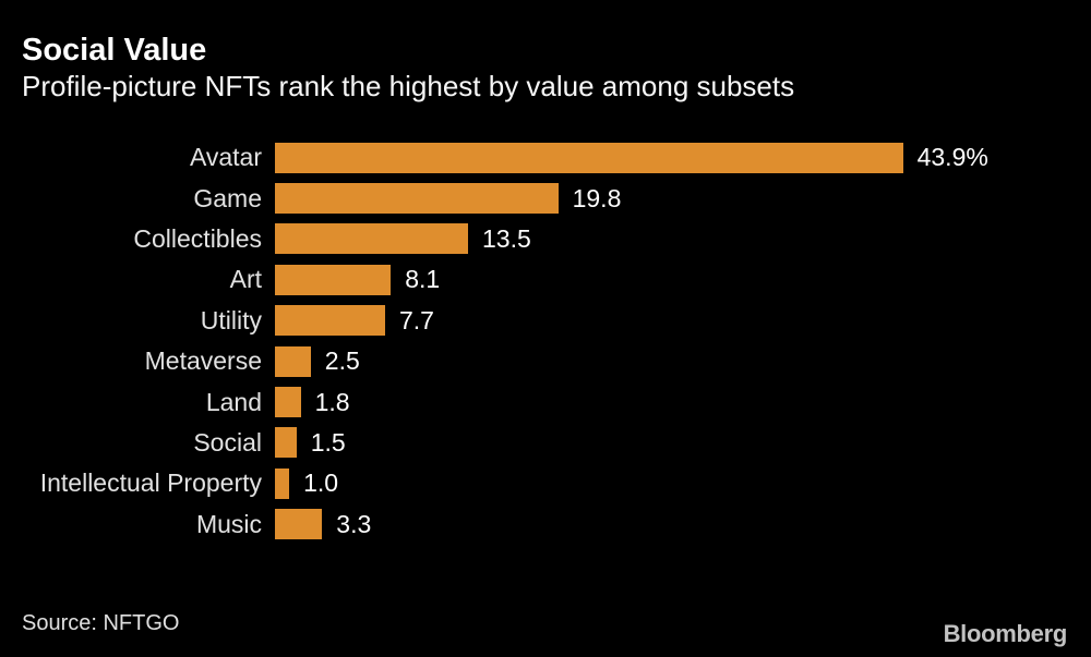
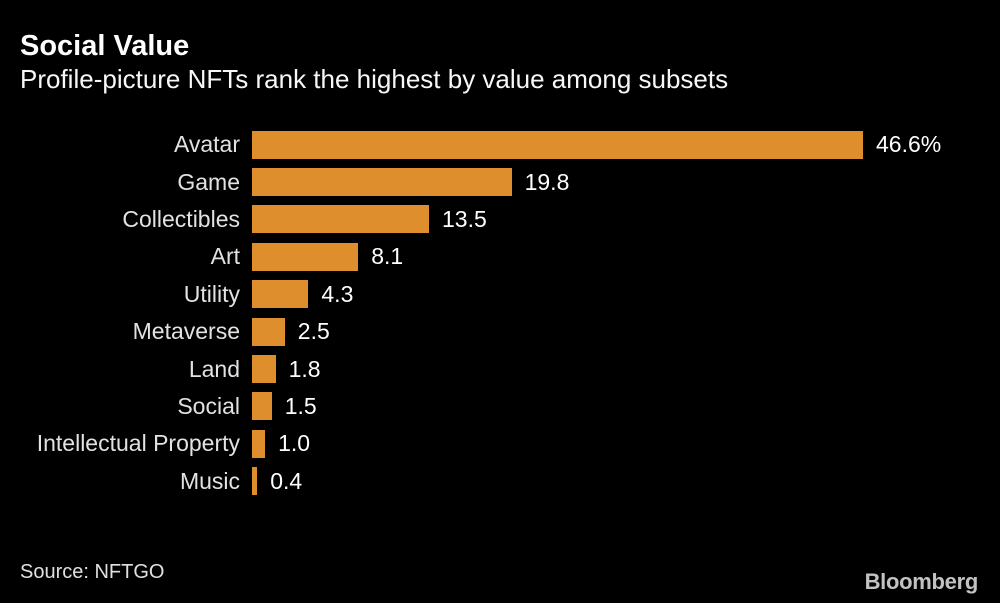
Avatar: 43.9% -> 46.6%
Utility: 7.7 -> 4.3
Music: 3.3 -> 0.4
